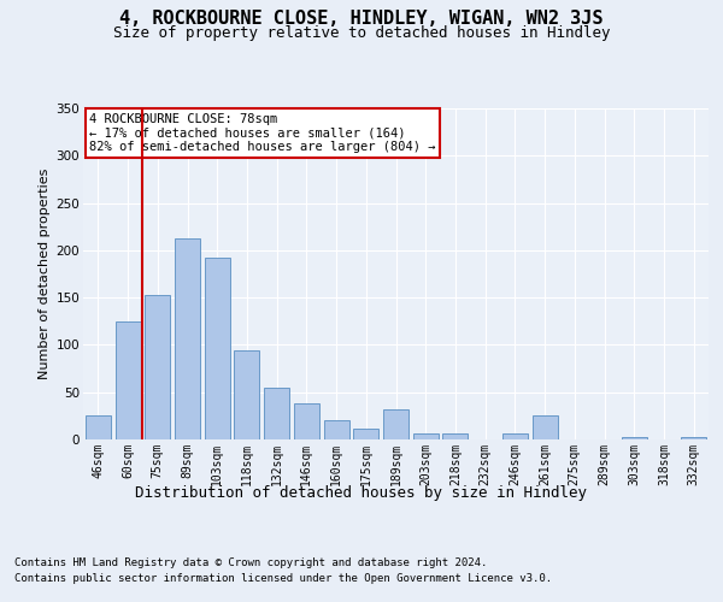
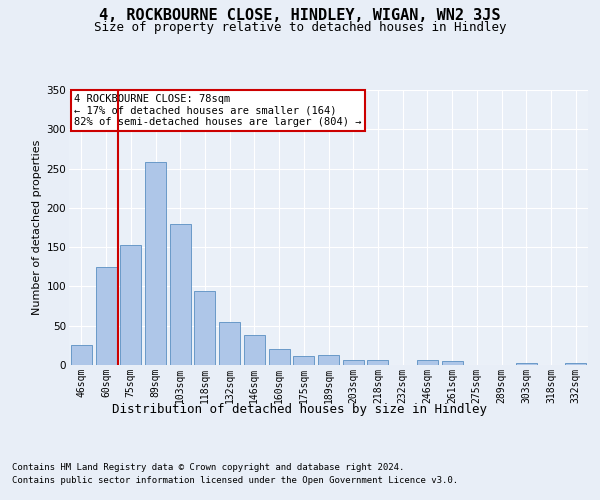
89sqm: 212 -> 258
103sqm: 192 -> 180
189sqm: 32 -> 13
261sqm: 26 -> 5
